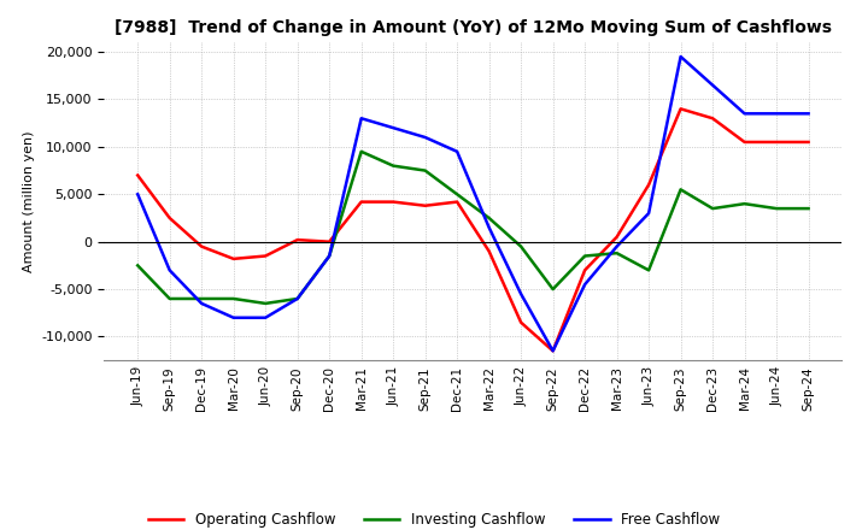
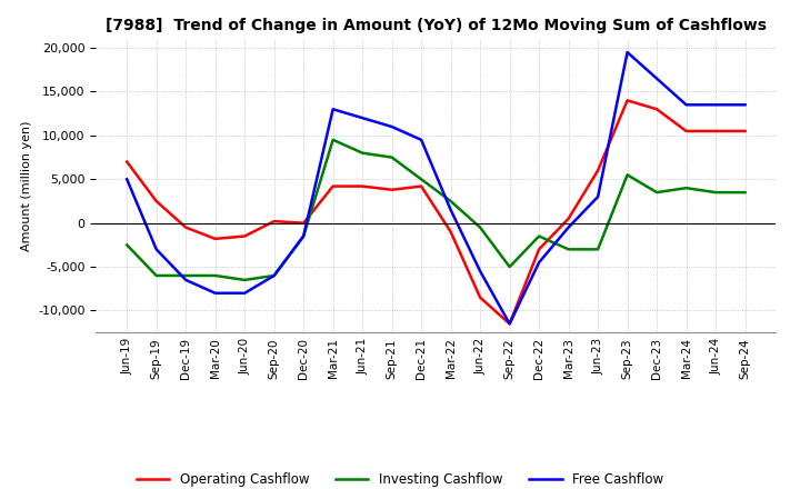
Investing Cashflow/Mar-23: -1,200 -> -3,000
